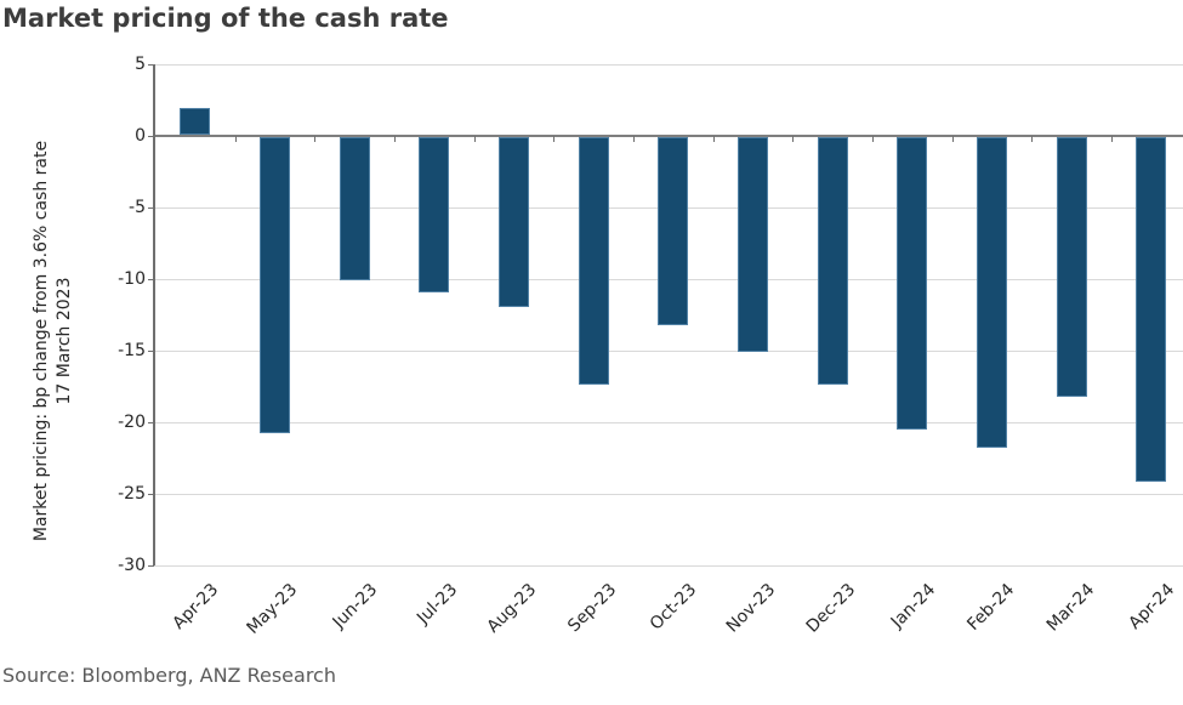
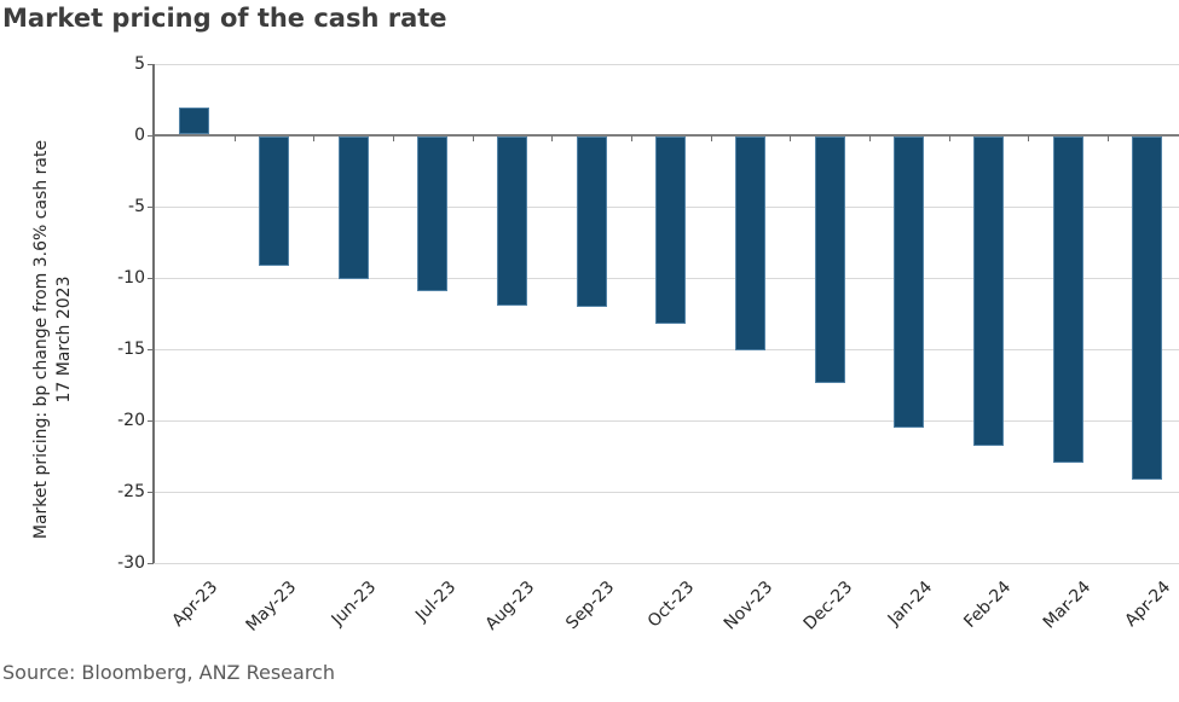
May-23: -20.7 -> -9.1
Sep-23: -17.3 -> -12.0
Mar-24: -18.2 -> -22.9
